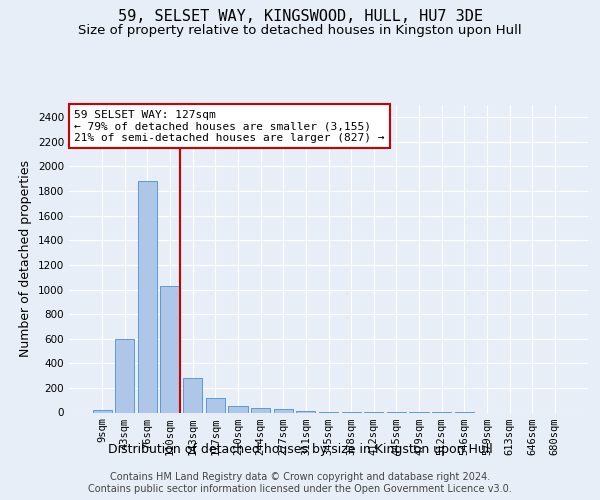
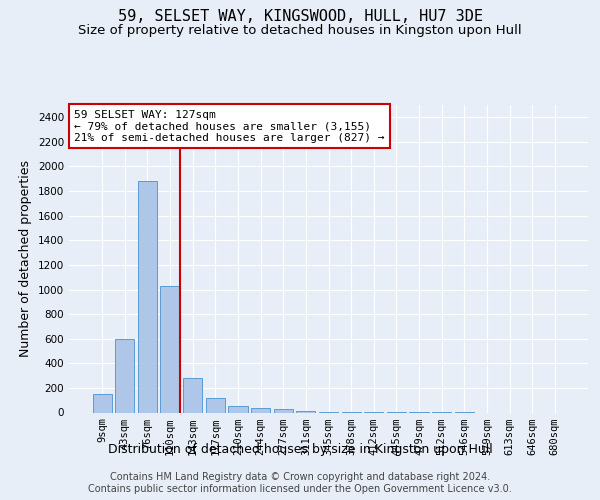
9sqm: 20 -> 150
